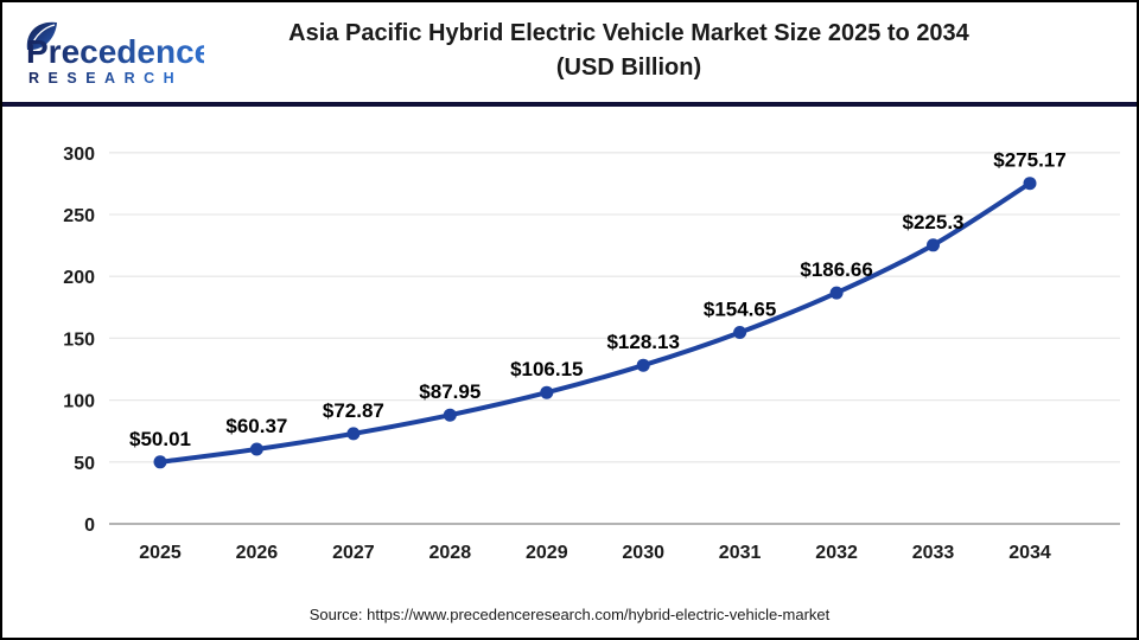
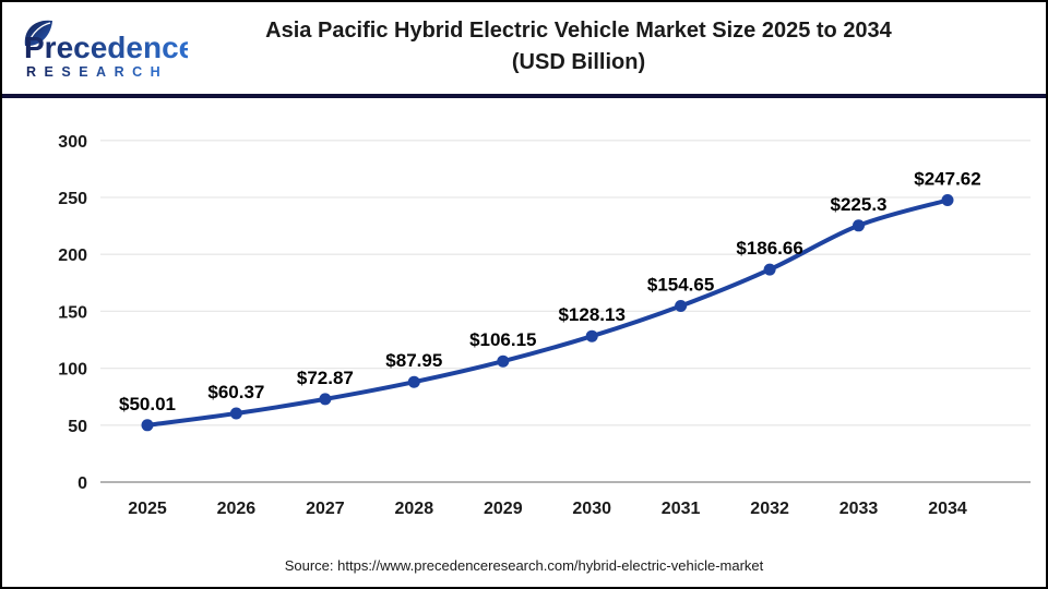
2034: $275.17 -> $247.62
